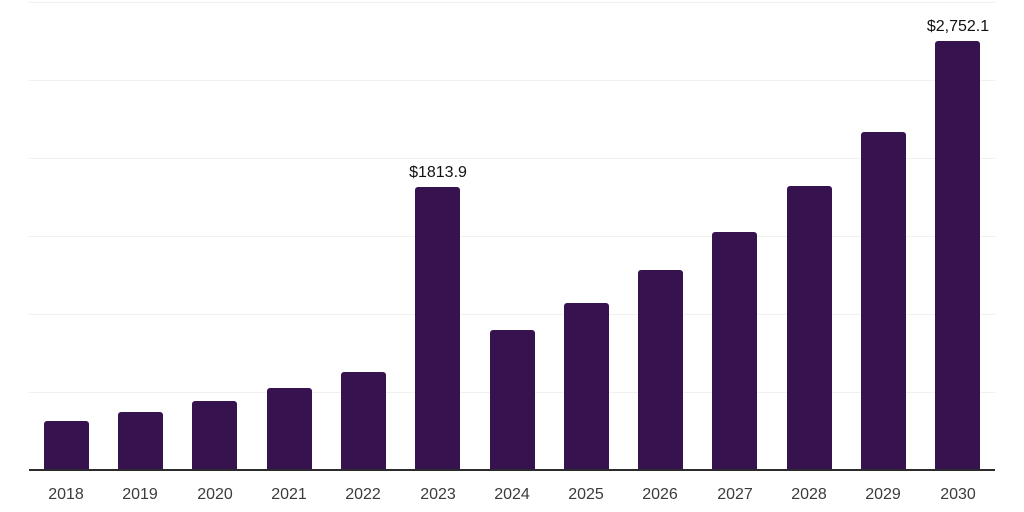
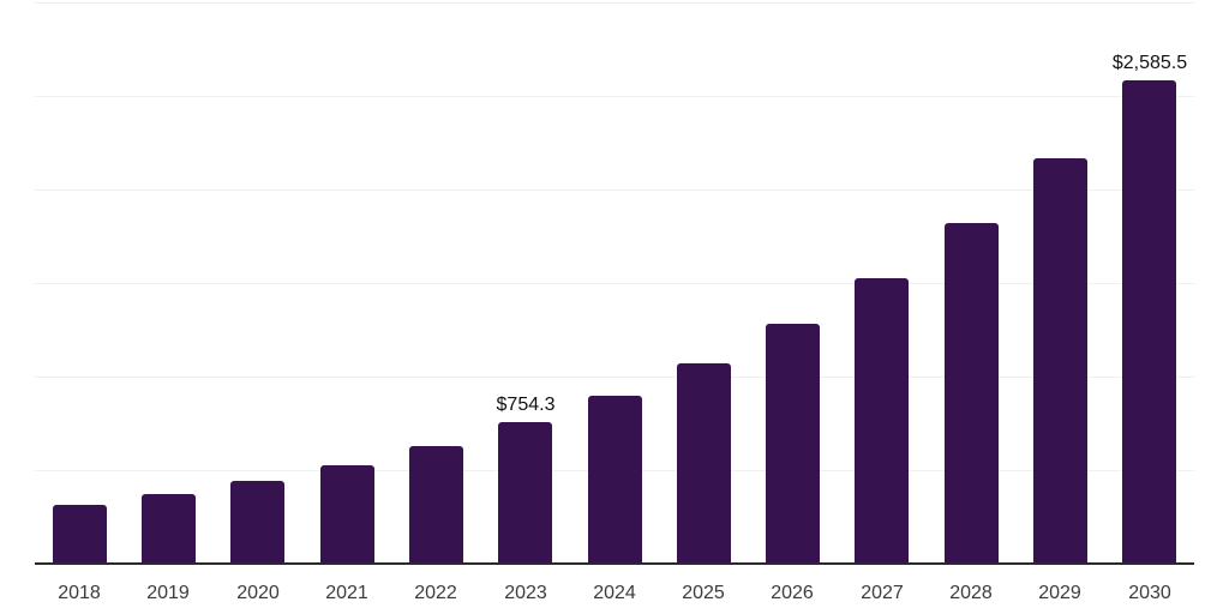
2023: $1813.9 -> $754.3
2030: $2,752.1 -> $2,585.5
